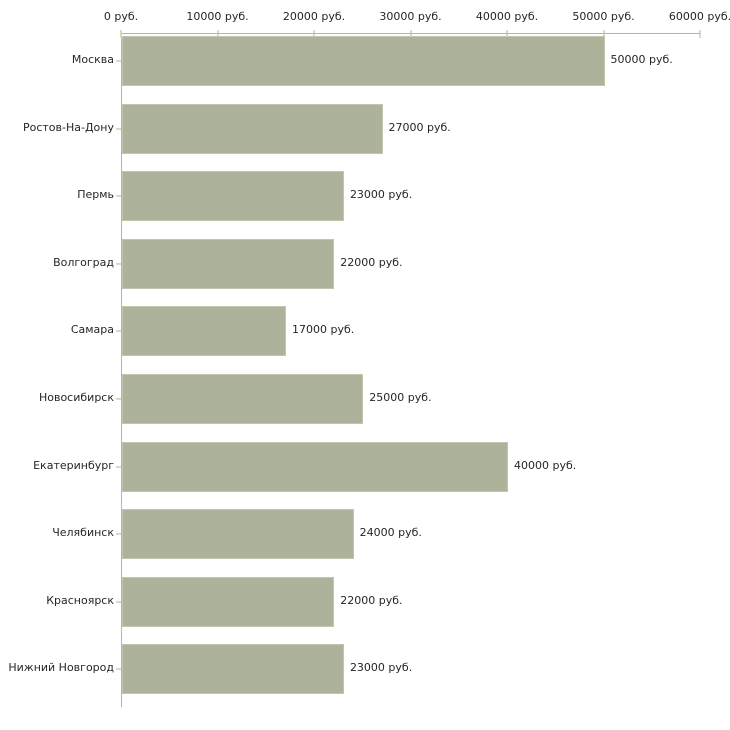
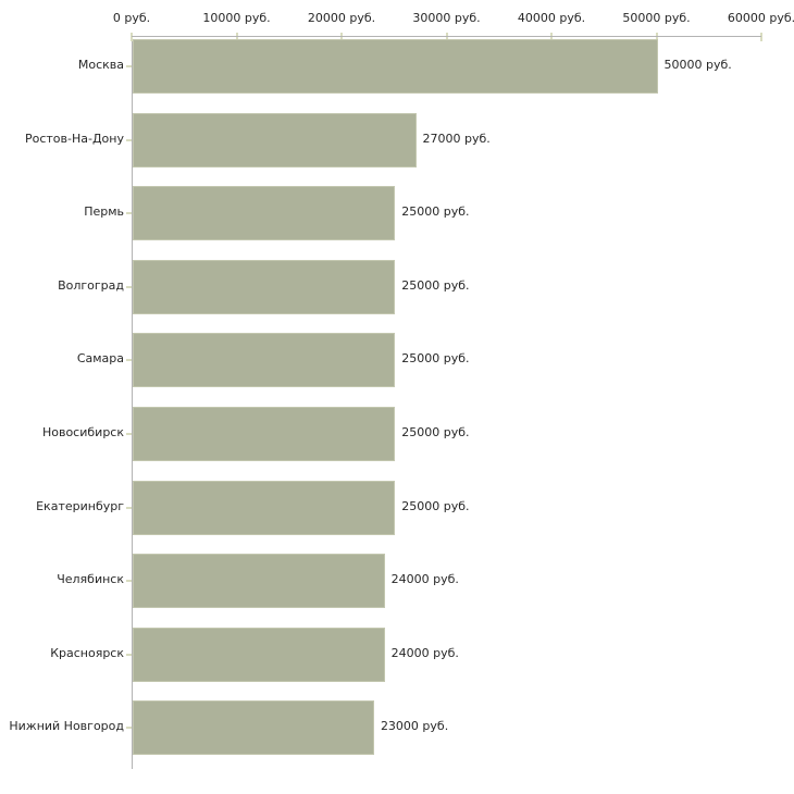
Пермь: 23000 -> 25000
Волгоград: 22000 -> 25000
Самара: 17000 -> 25000
Екатеринбург: 40000 -> 25000
Красноярск: 22000 -> 24000
